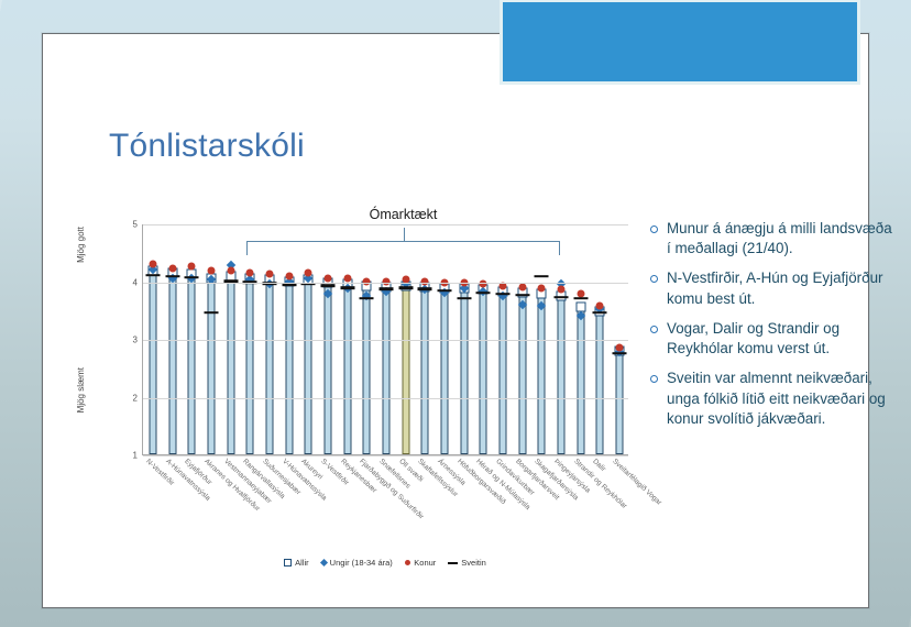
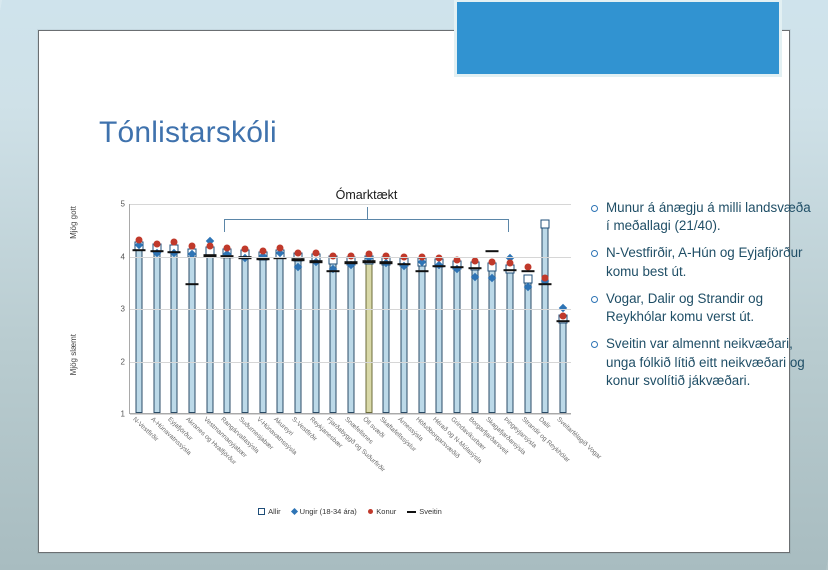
Allir/Dalir: 3.5 -> 4.6
Ungir (18-34 ára)/Sveitarfélagið Vogar: 2.8 -> 3.0
